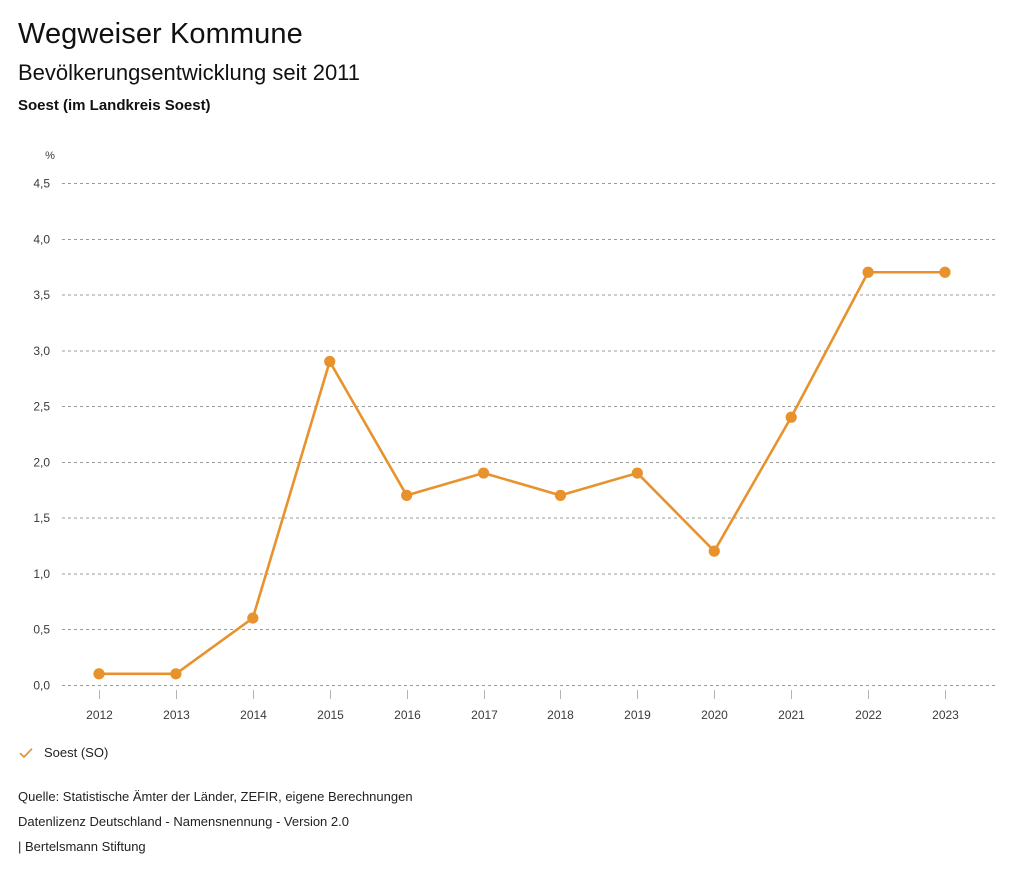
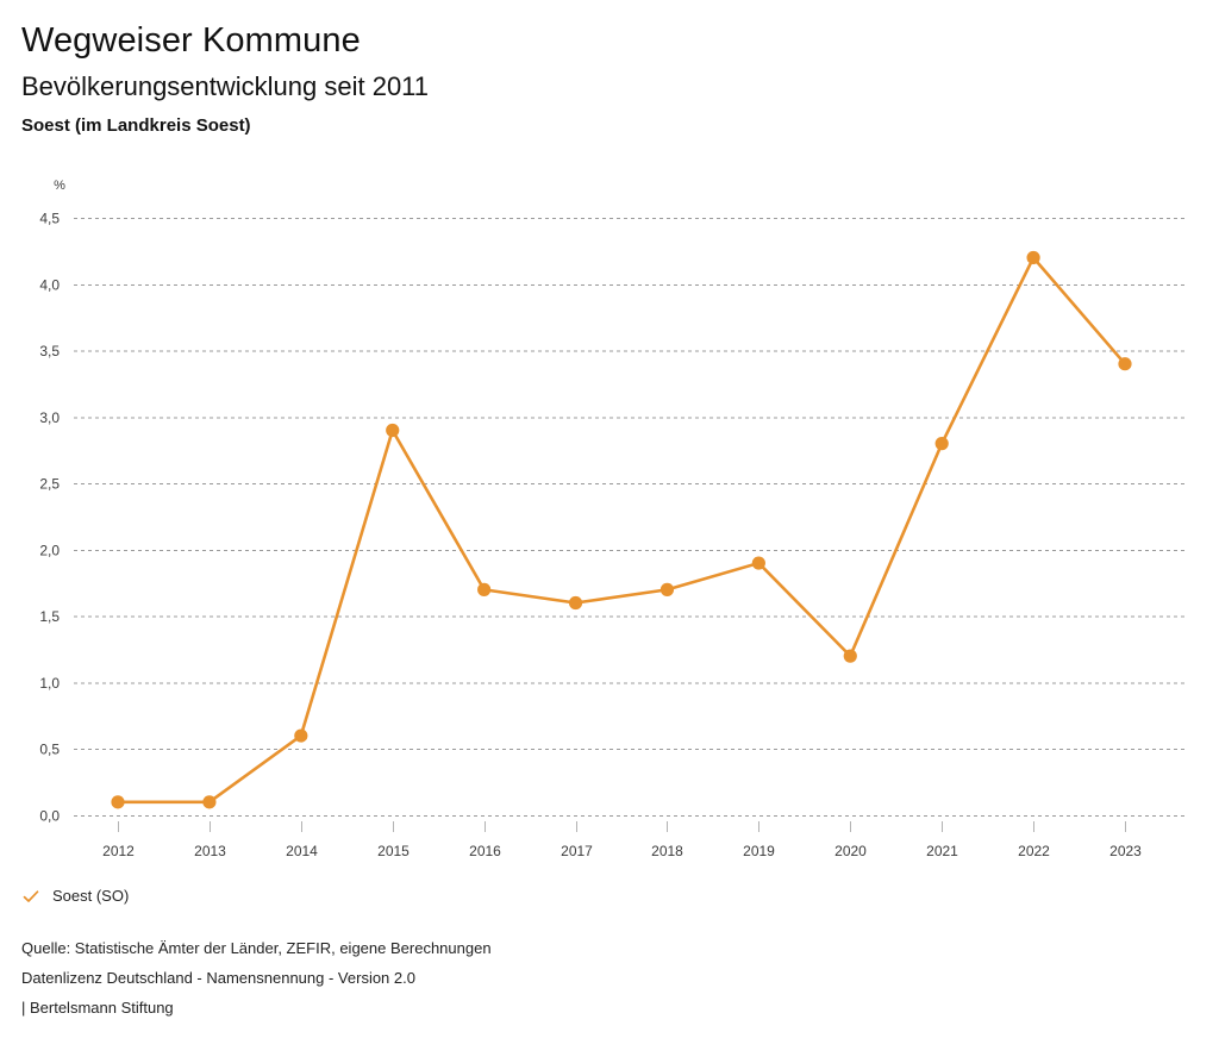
2017: 1,9 -> 1,6
2021: 2,4 -> 2,8
2022: 3,7 -> 4,2
2023: 3,7 -> 3,4
